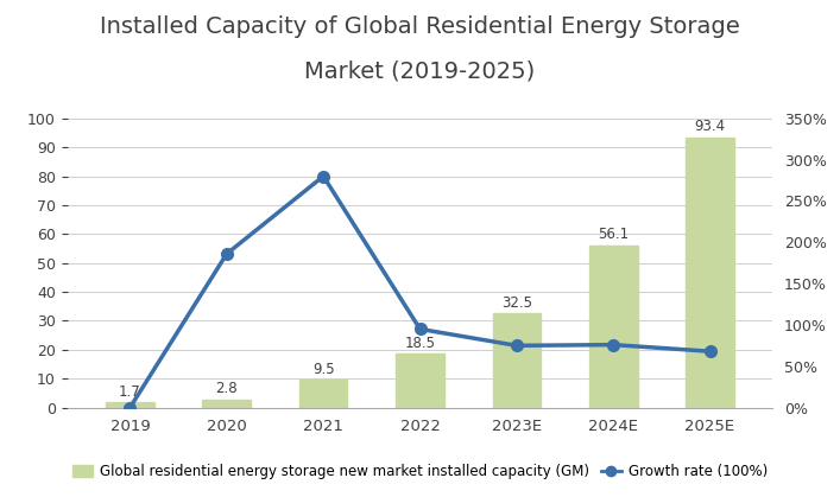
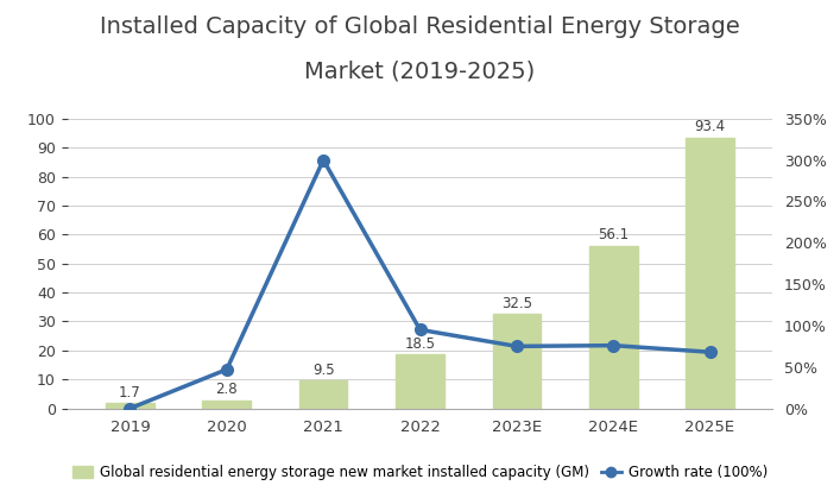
Growth rate (100%)/2020: 186% -> 47%
Growth rate (100%)/2021: 280% -> 300%
